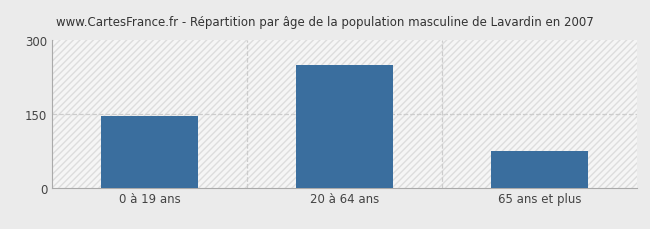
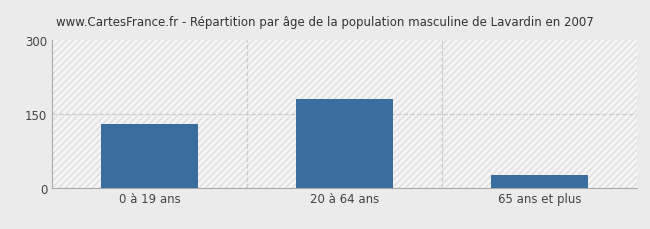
0 à 19 ans: 145 -> 130
20 à 64 ans: 250 -> 180
65 ans et plus: 75 -> 25
